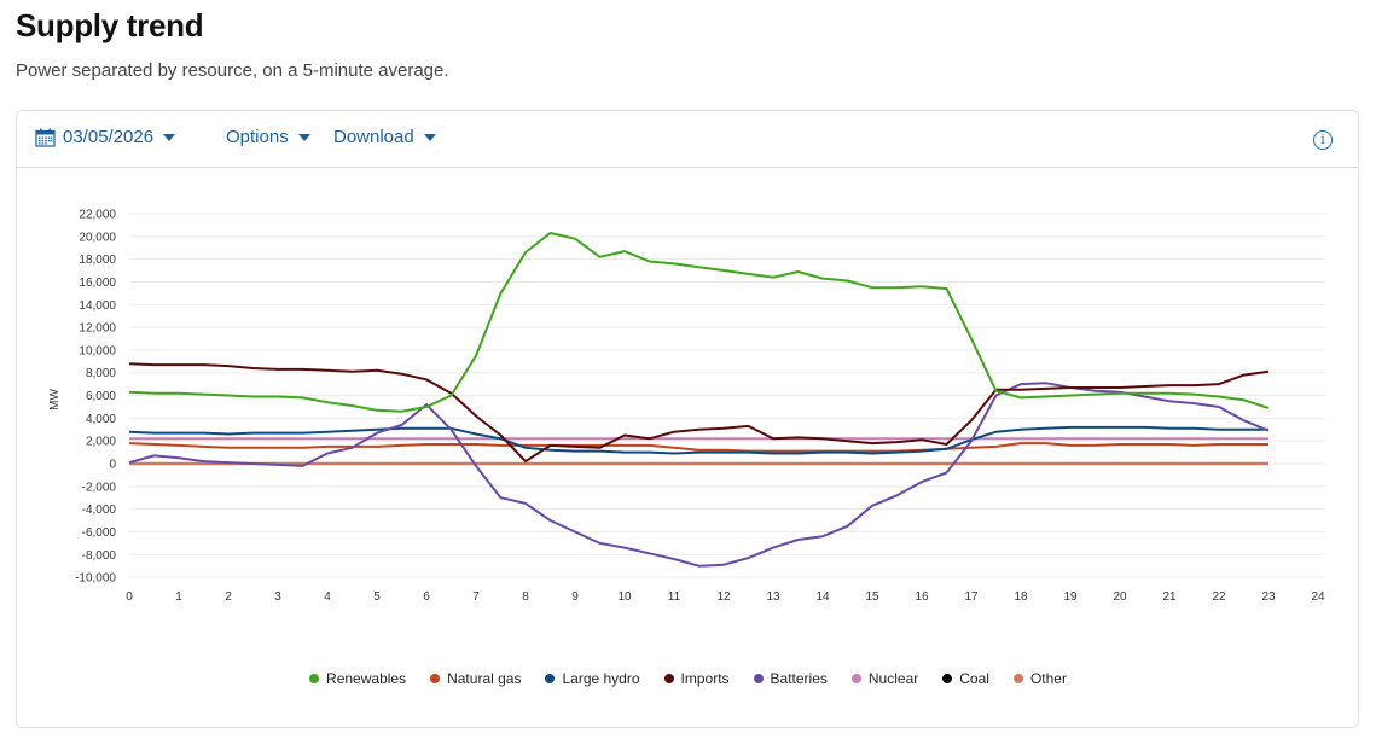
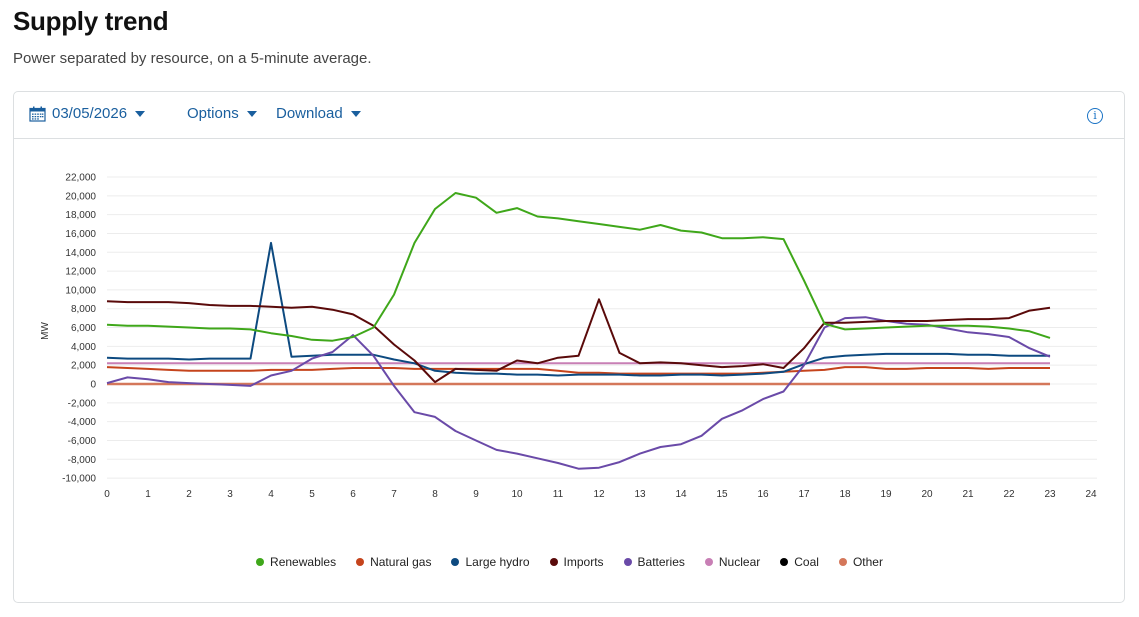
Large hydro/4: 3000 -> 15000
Imports/12: 3000 -> 9000
